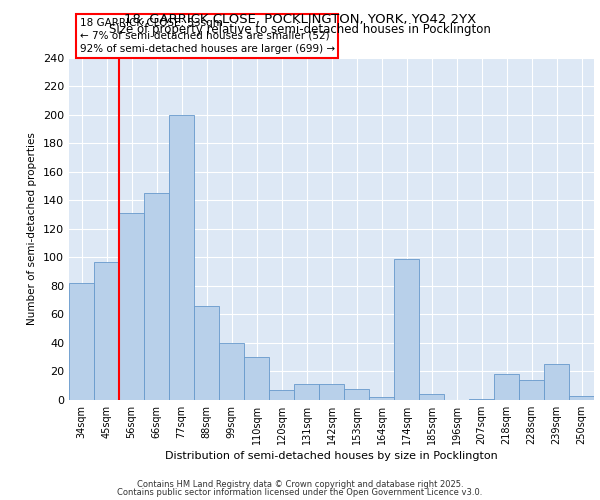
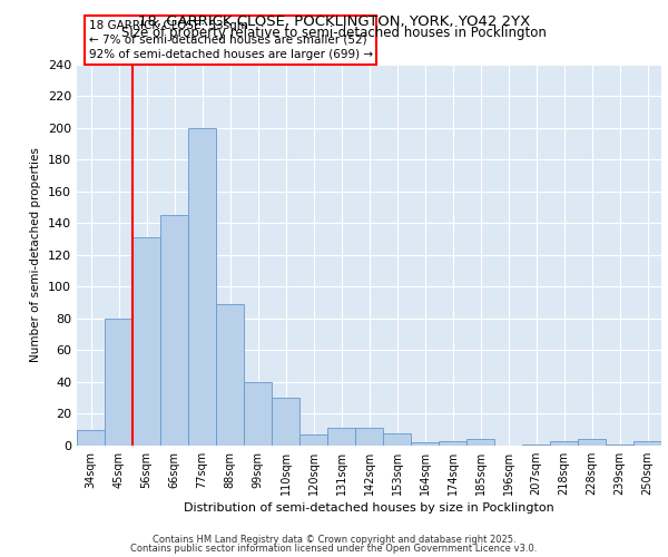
34sqm: 82 -> 10
45sqm: 97 -> 80
88sqm: 66 -> 89
174sqm: 99 -> 3
218sqm: 18 -> 3
228sqm: 14 -> 4
239sqm: 25 -> 1
